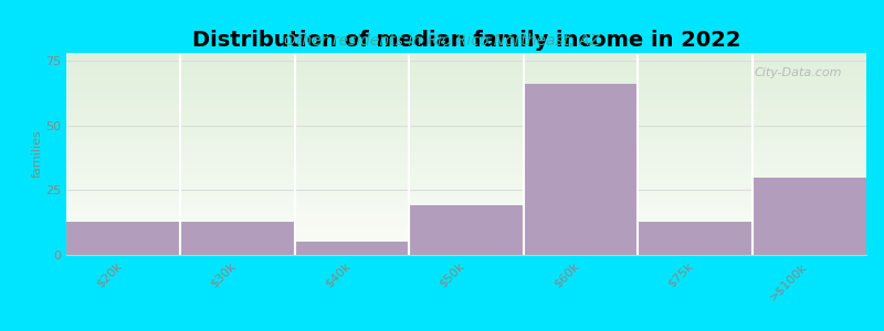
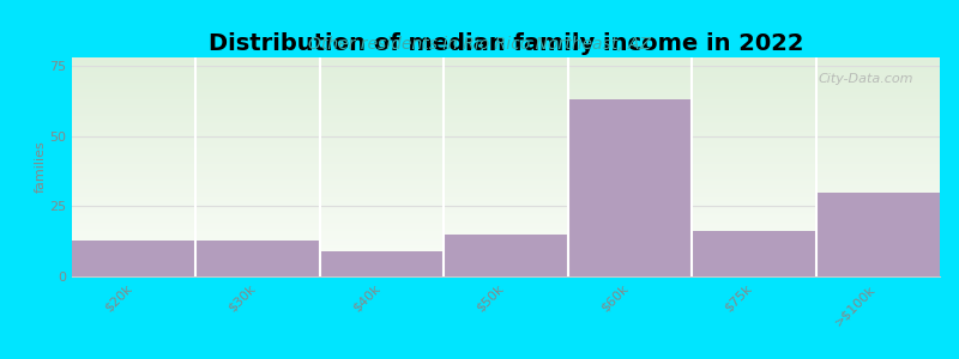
$40k: 5 -> 9
$50k: 19 -> 15
$60k: 66 -> 63
$75k: 13 -> 16
